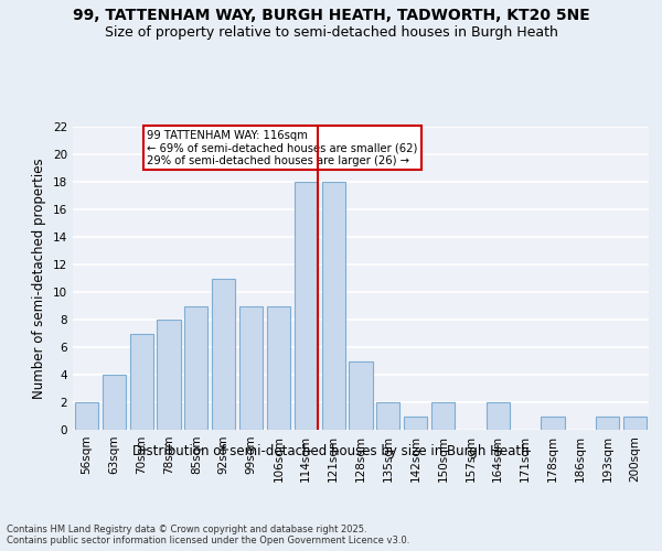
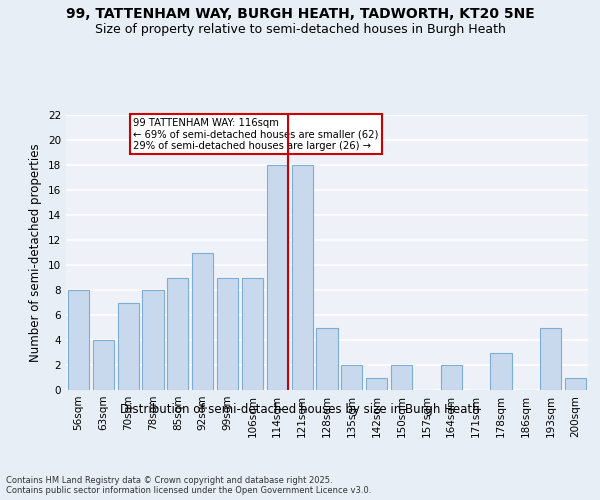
56sqm: 2 -> 8
178sqm: 1 -> 3
193sqm: 1 -> 5
